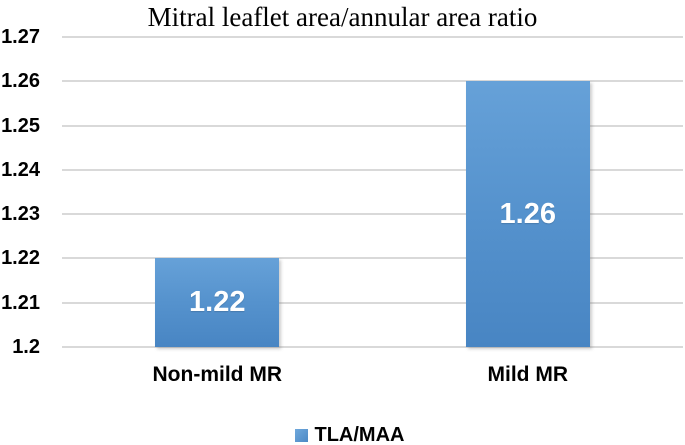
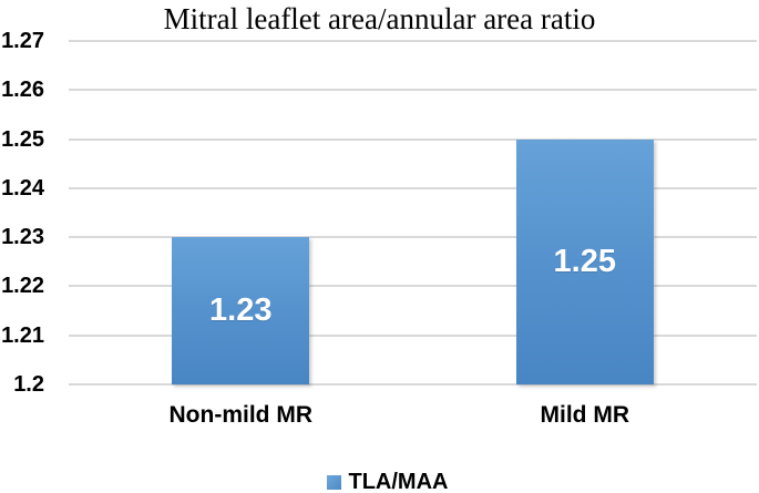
Non-mild MR: 1.22 -> 1.23
Mild MR: 1.26 -> 1.25
